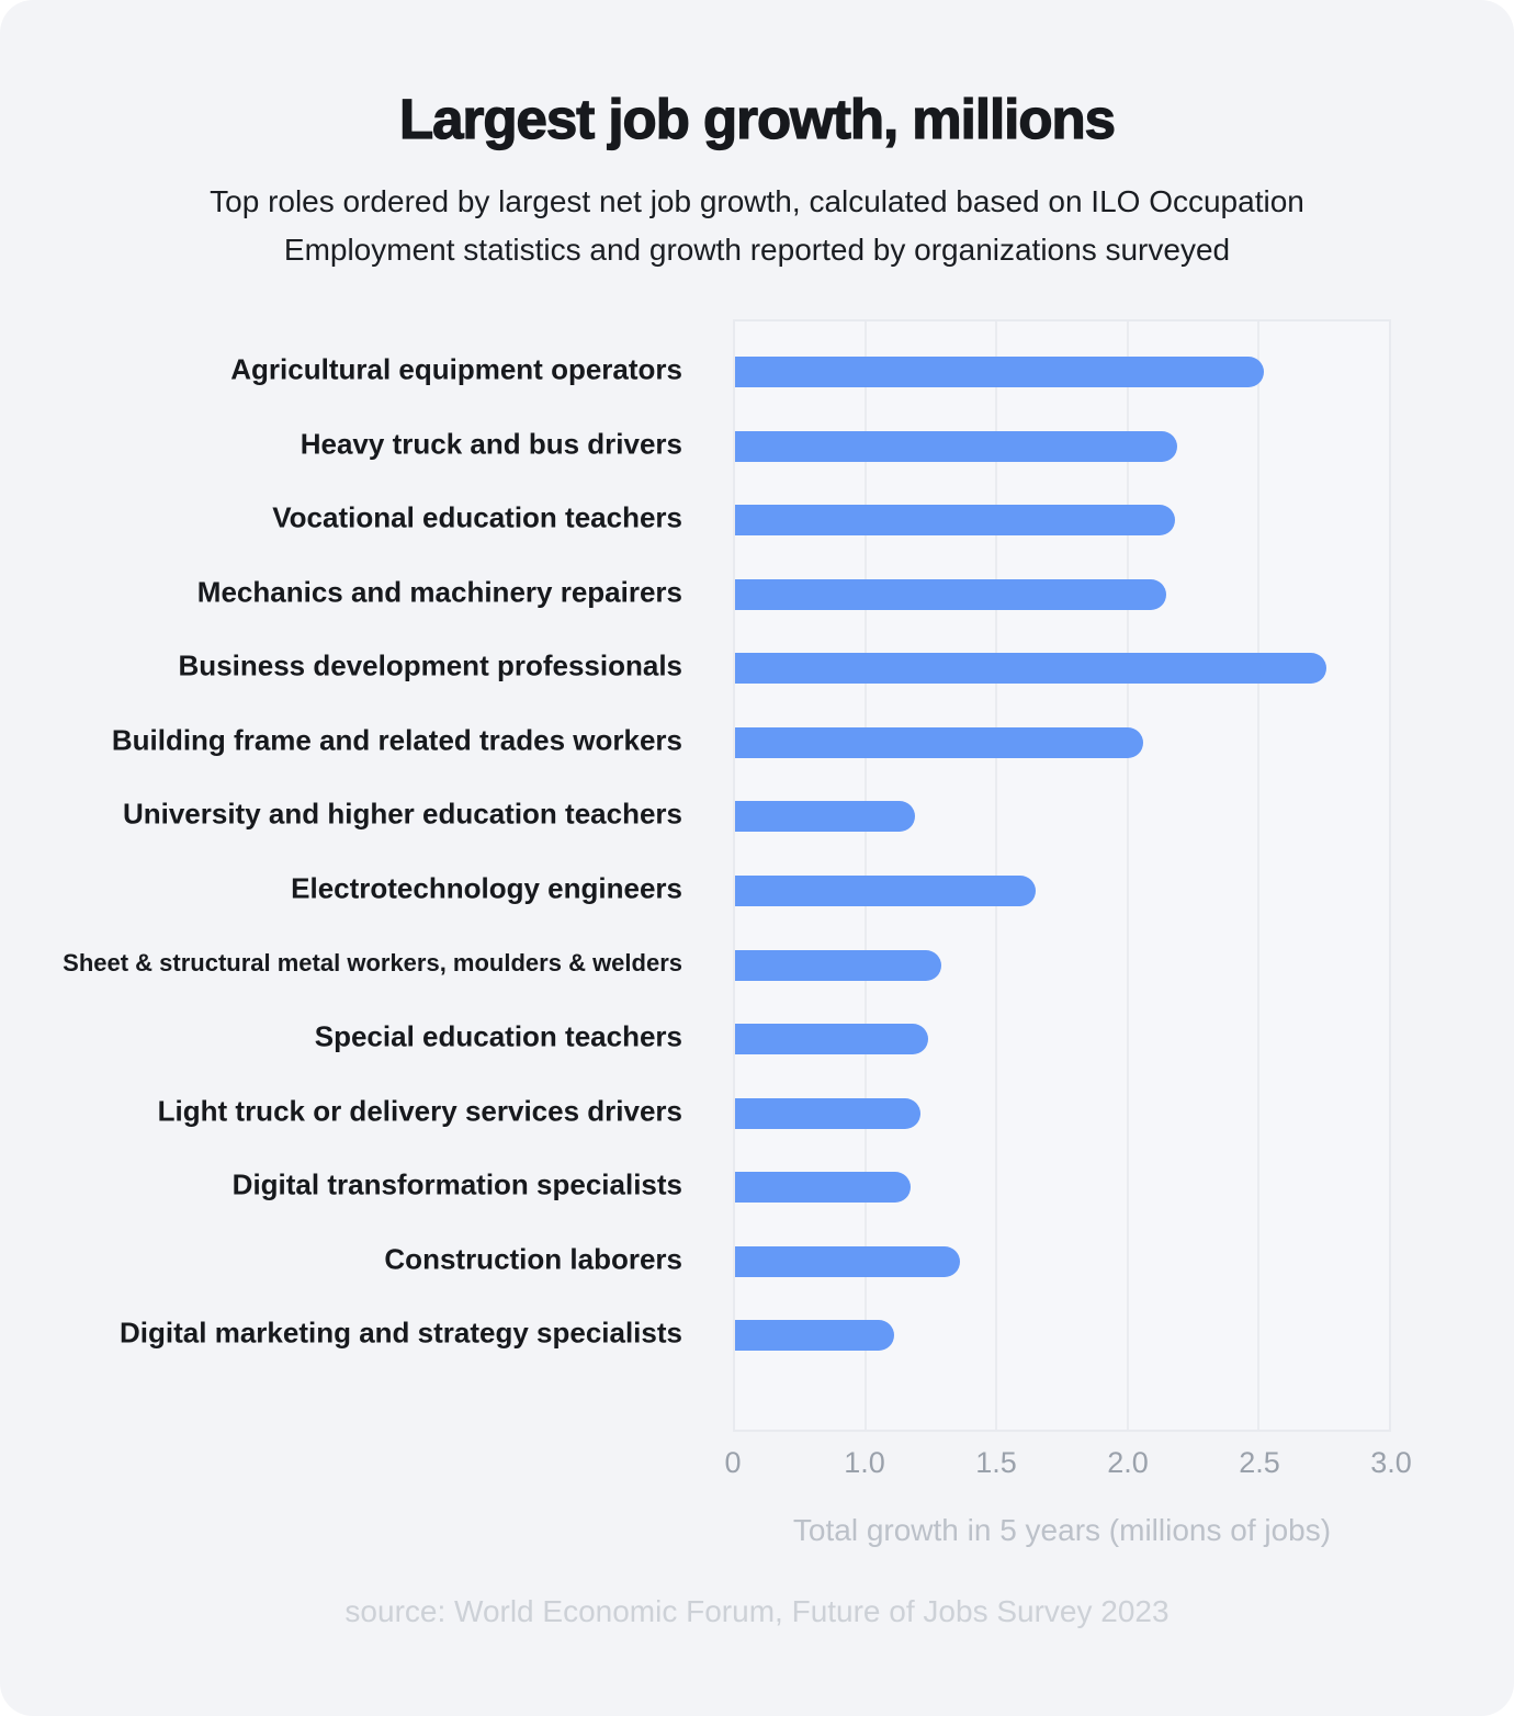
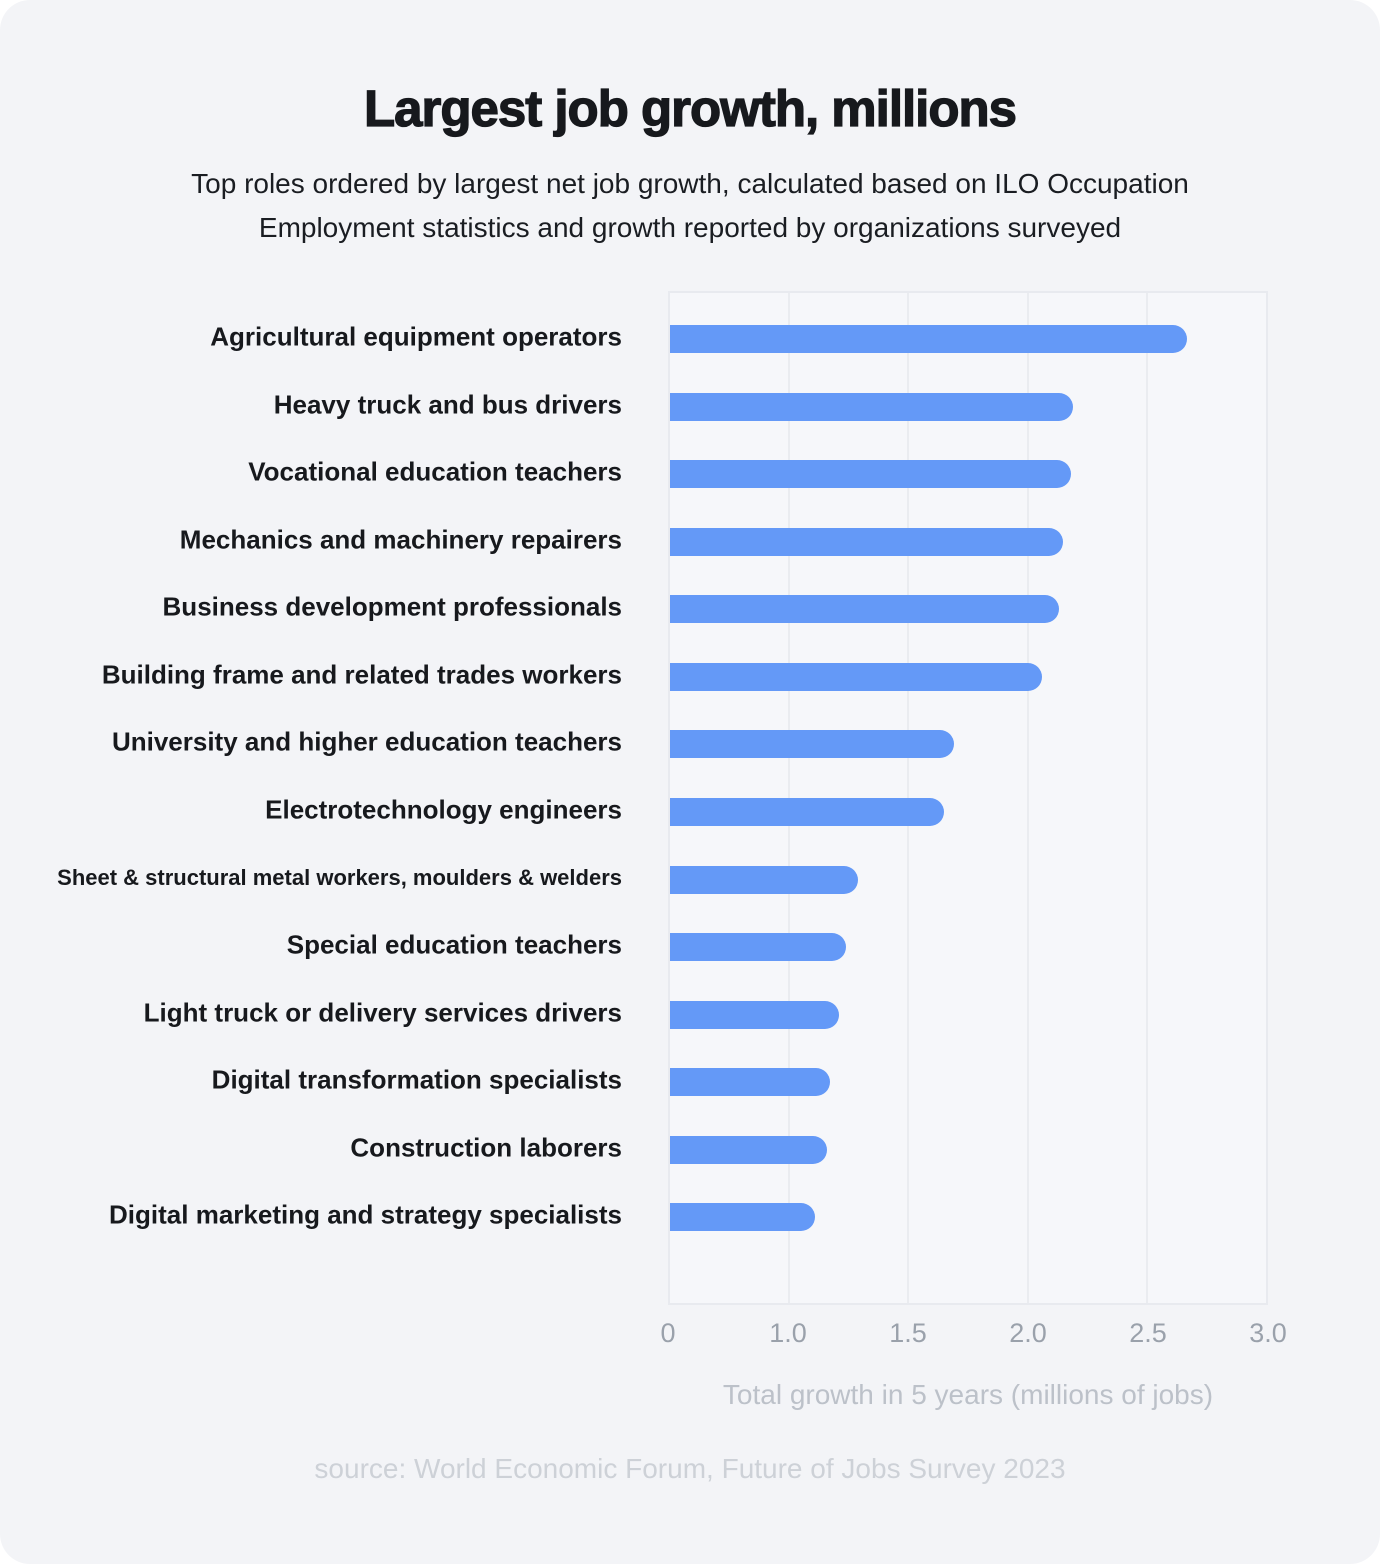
Agricultural equipment operators: 2.52 -> 2.67
Business development professionals: 2.76 -> 2.13
University and higher education teachers: 1.19 -> 1.69
Construction laborers: 1.36 -> 1.16
